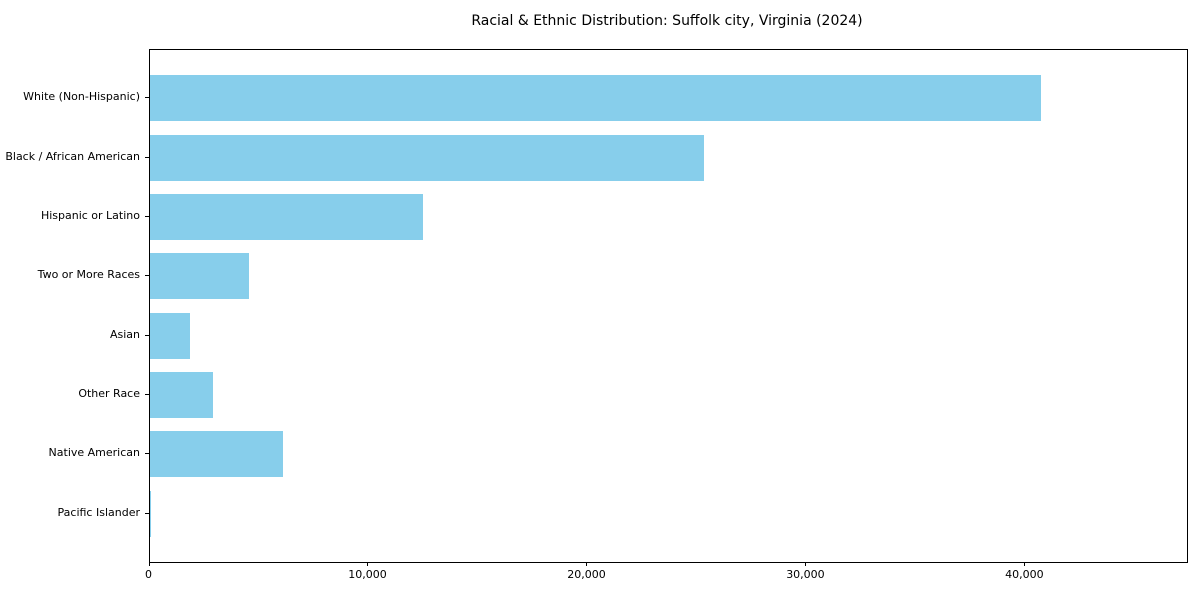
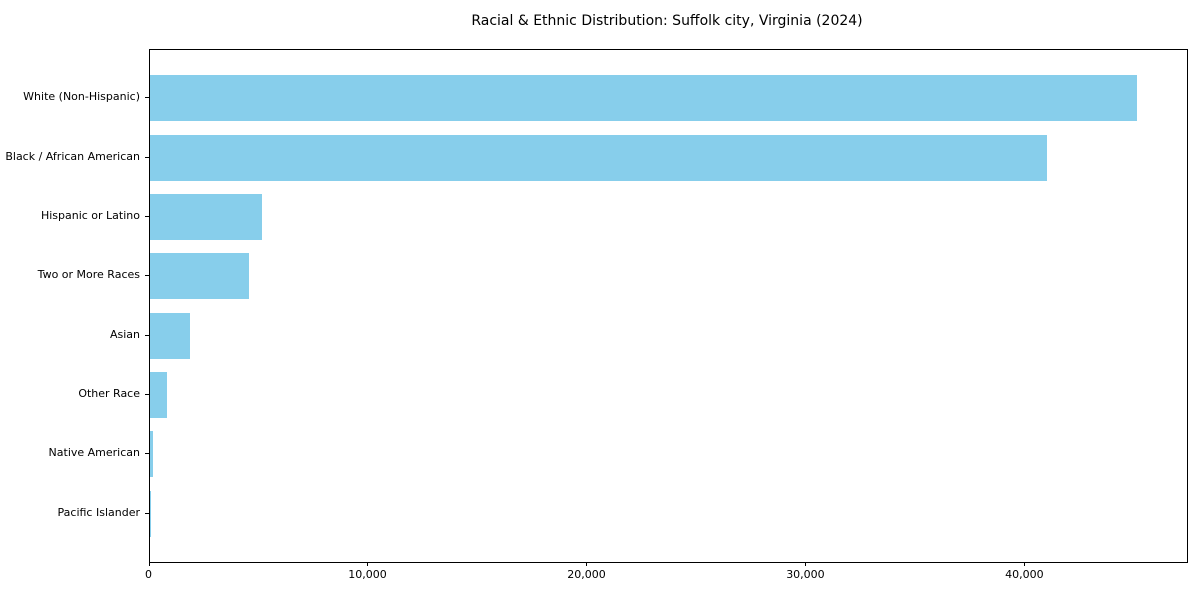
White (Non-Hispanic): 40700 -> 45100
Black / African American: 25300 -> 41000
Hispanic or Latino: 12500 -> 5200
Other Race: 2900 -> 800
Native American: 6100 -> 100
